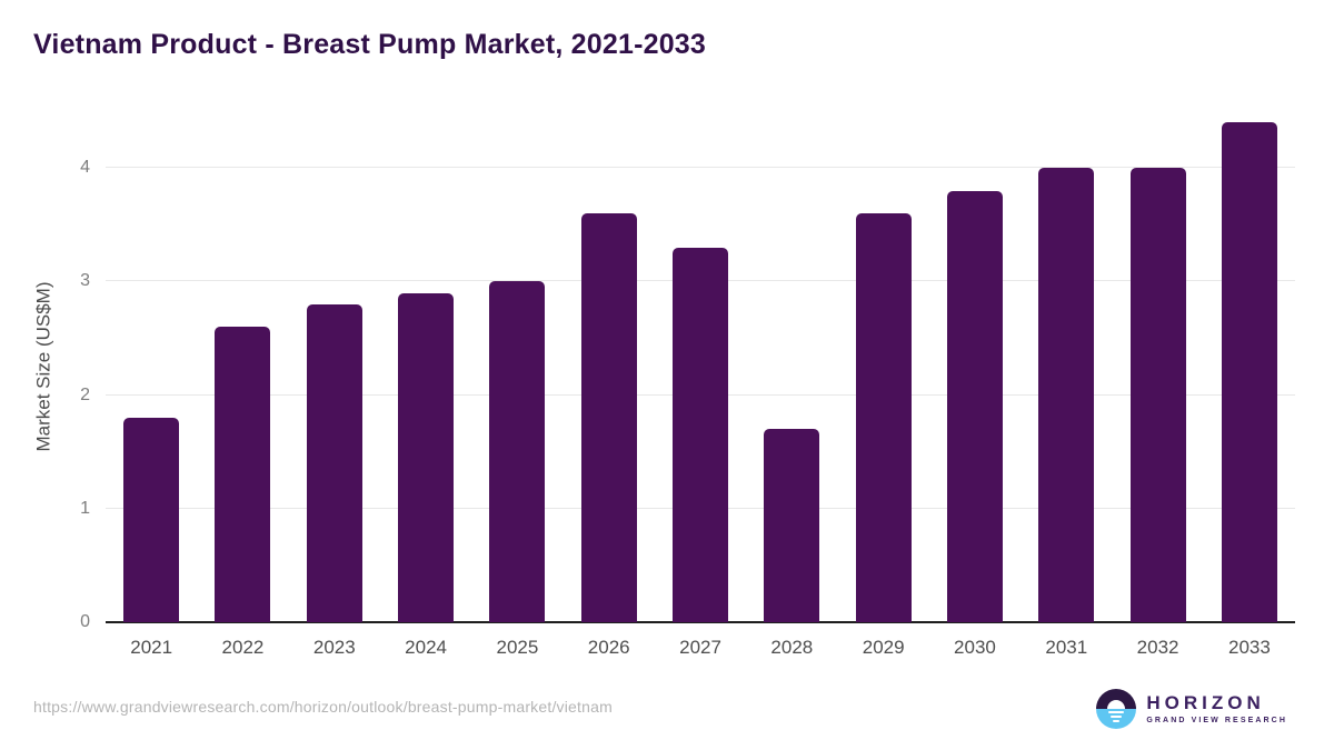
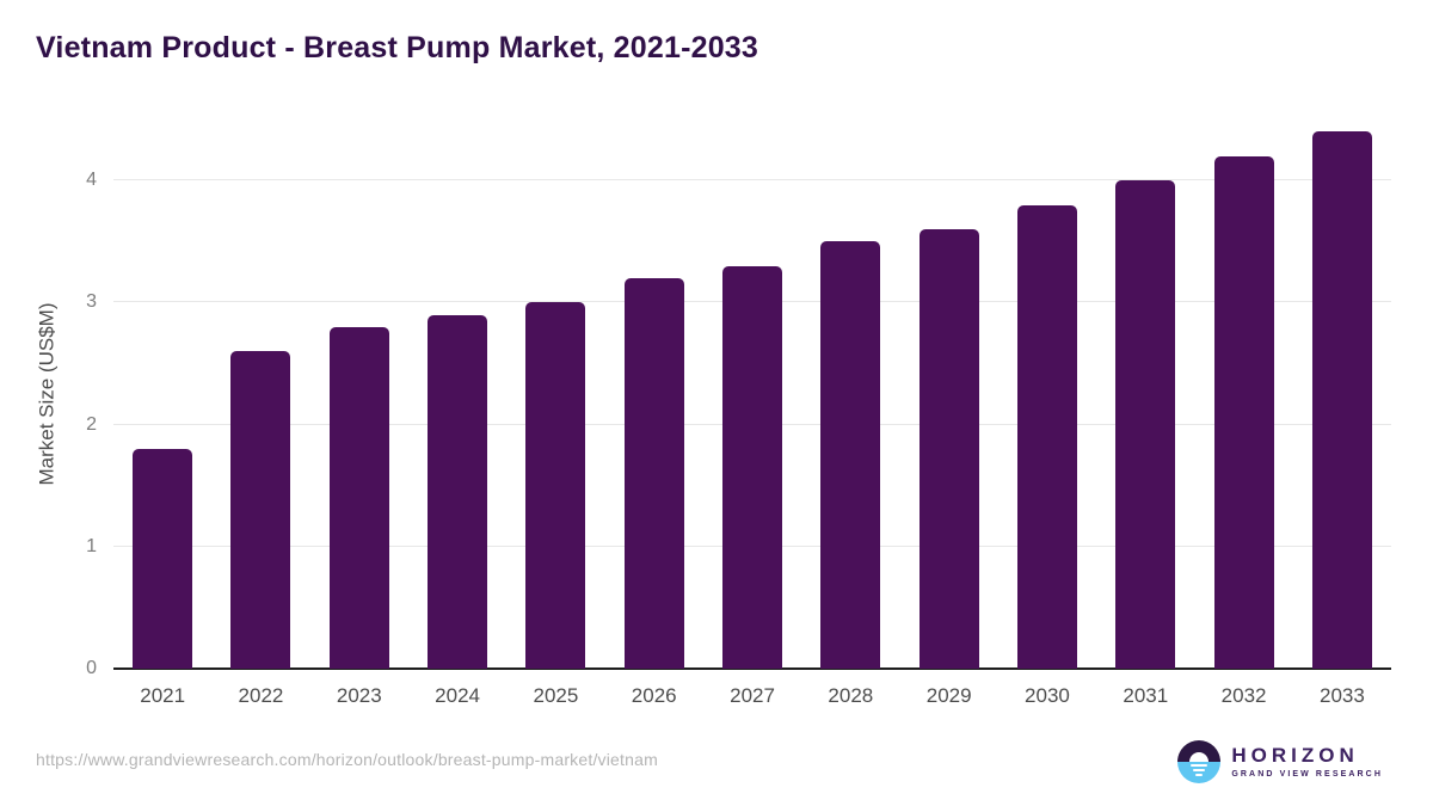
2026: 3.6 -> 3.2
2028: 1.7 -> 3.5
2032: 4.0 -> 4.2
